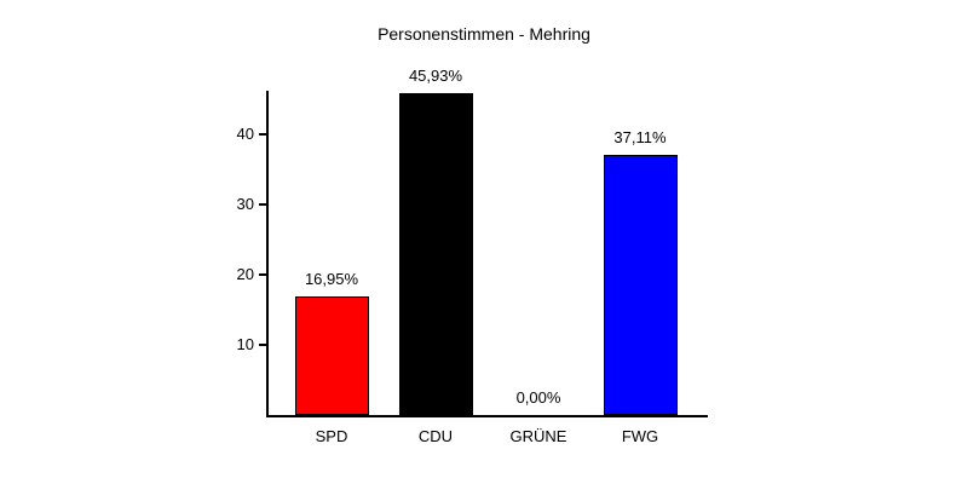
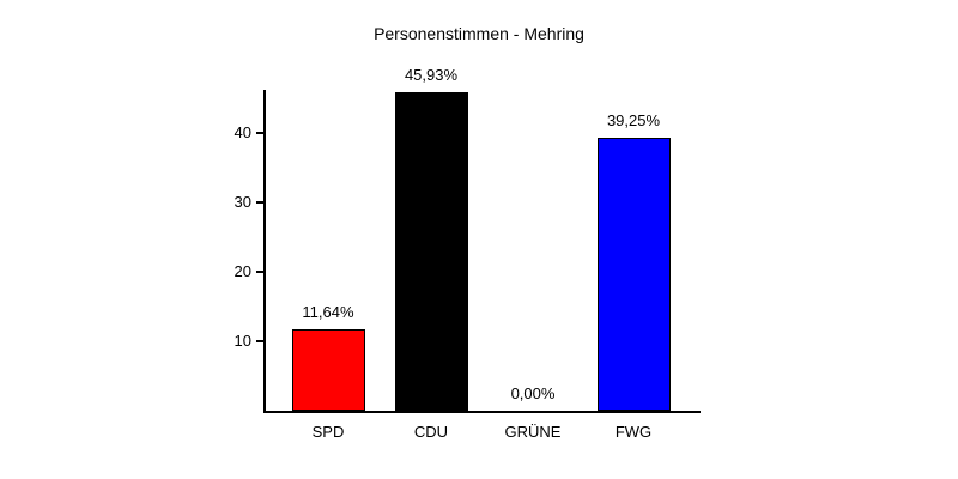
SPD: 16,95% -> 11,64%
FWG: 37,11% -> 39,25%
